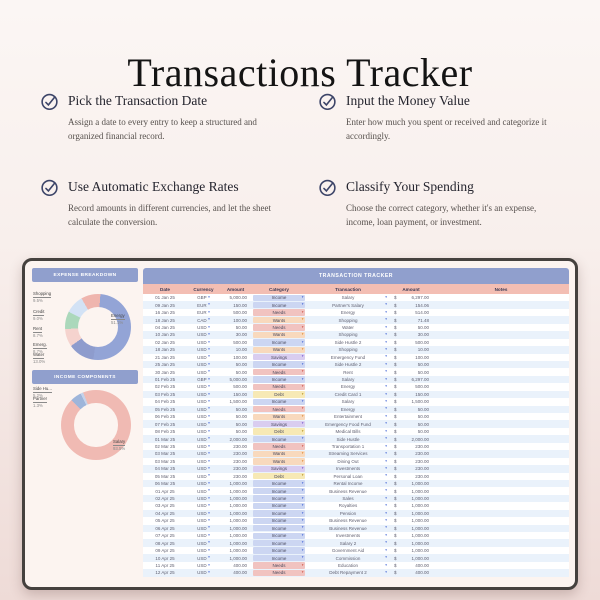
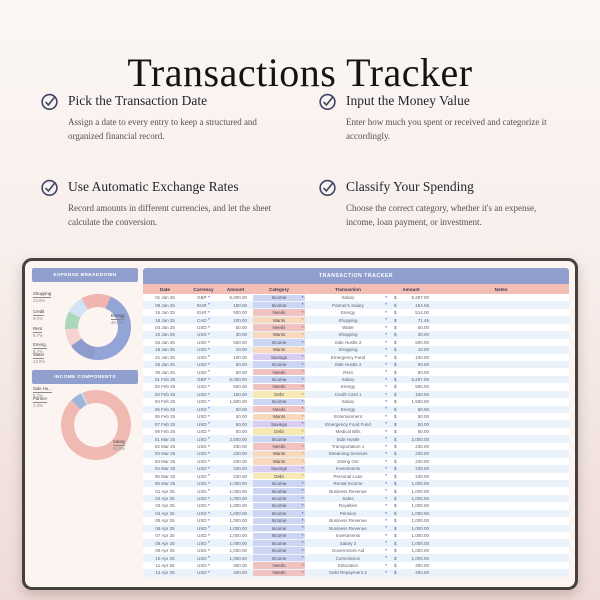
EXPENSE BREAKDOWN/Shopping: 9.5% -> 14.6%
EXPENSE BREAKDOWN/Energy: 51.1% -> 46.0%
